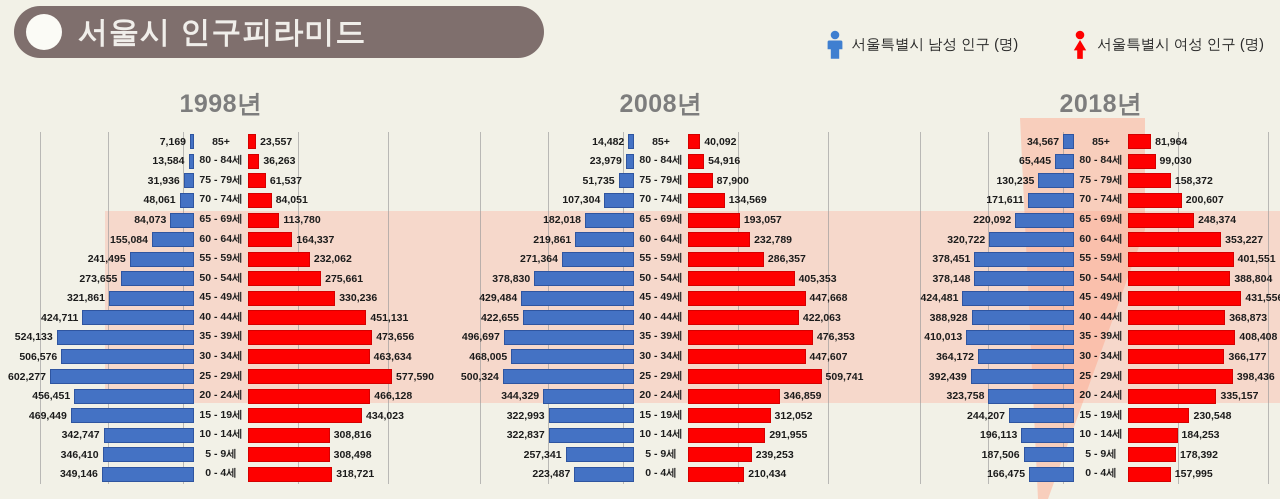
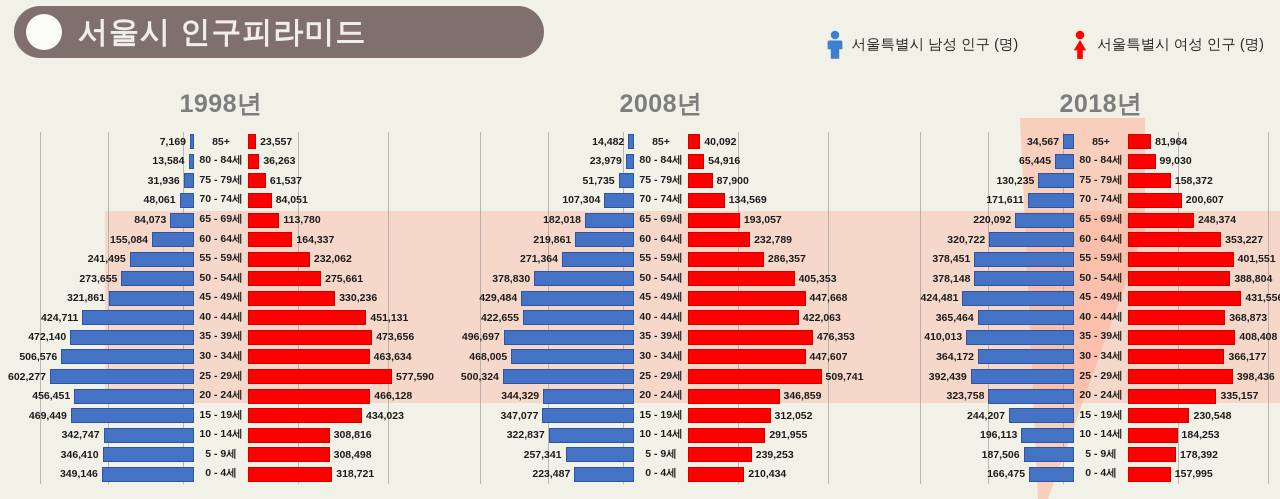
1998년/서울특별시 남성 인구 (명)/35 - 39세: 524,133 -> 472,140
2008년/서울특별시 남성 인구 (명)/15 - 19세: 322,993 -> 347,077
2018년/서울특별시 남성 인구 (명)/40 - 44세: 388,928 -> 365,464
